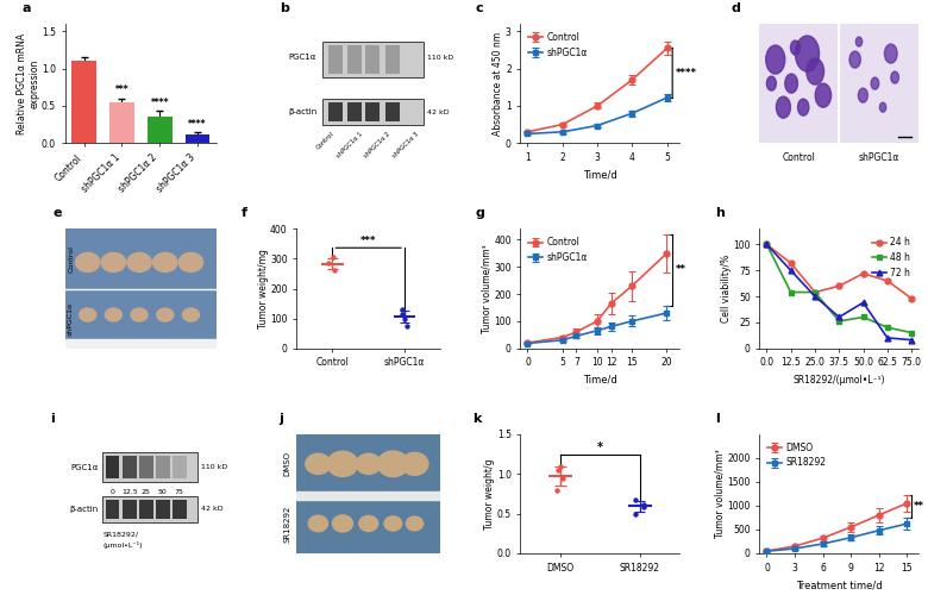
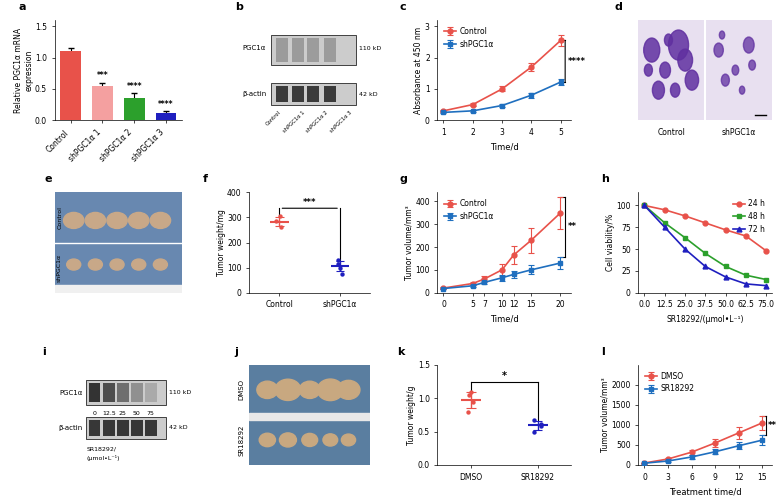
24 h/12.5: 82 -> 95
48 h/12.5: 54 -> 80
24 h/25.0: 54 -> 88
48 h/25.0: 54 -> 63
24 h/37.5: 60 -> 80
48 h/37.5: 26 -> 45
72 h/50.0: 44 -> 18
